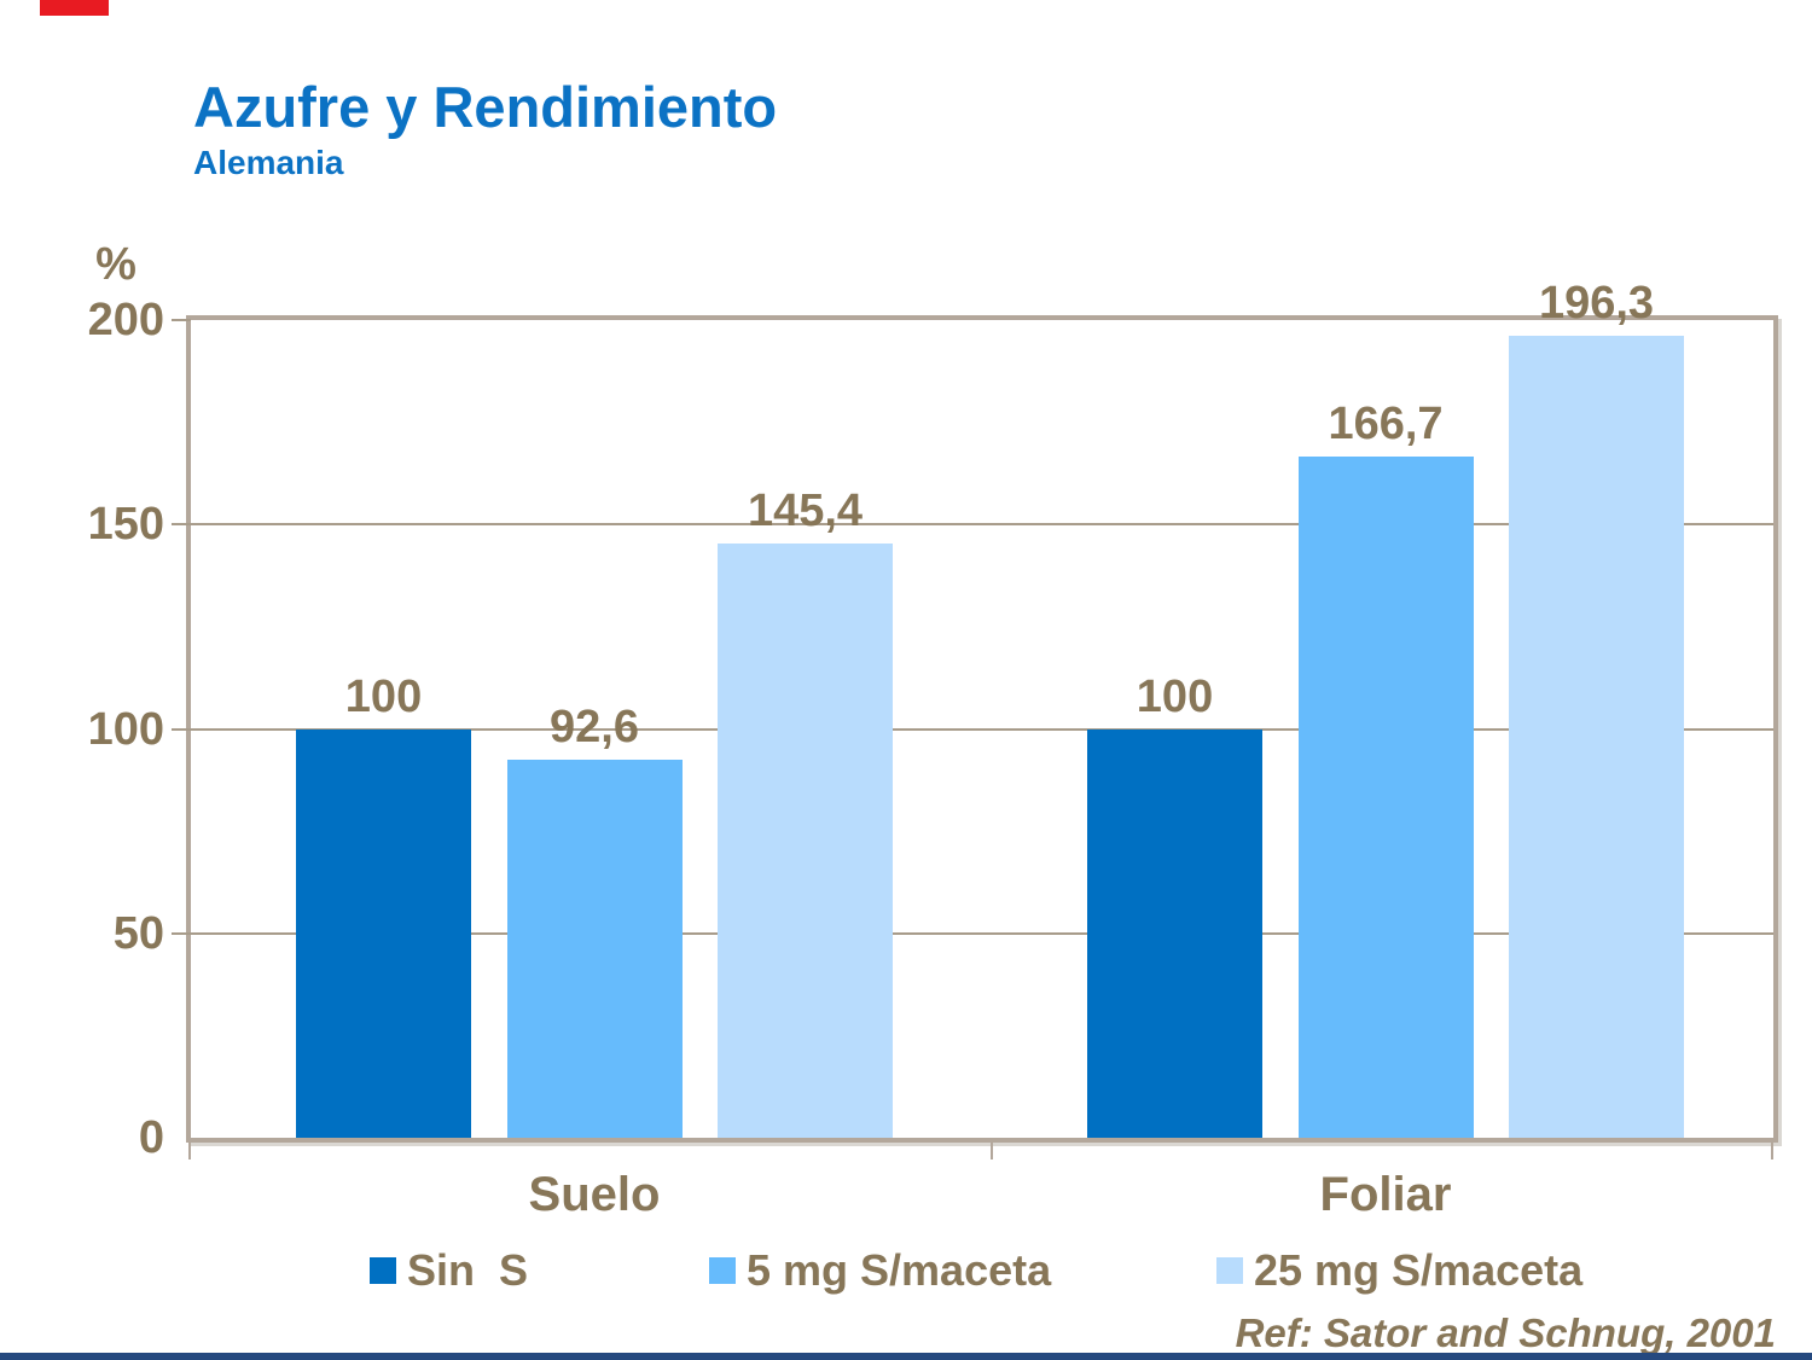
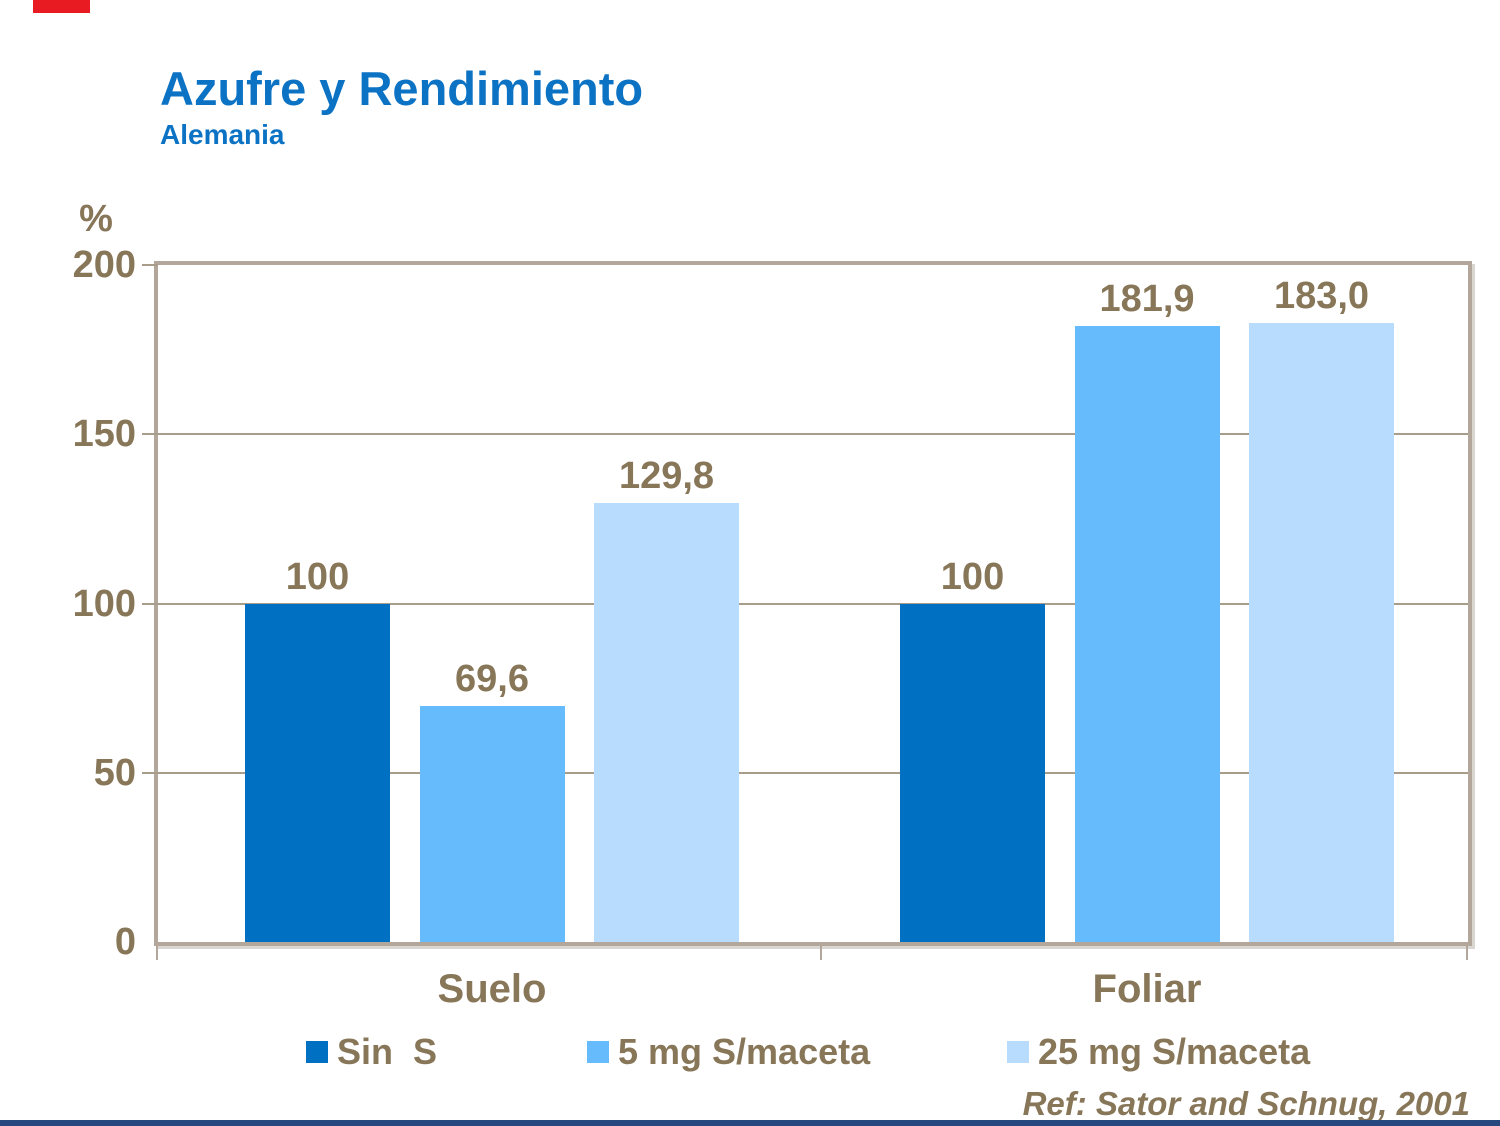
5 mg S/maceta/Suelo: 92,6 -> 69,6
25 mg S/maceta/Suelo: 145,4 -> 129,8
5 mg S/maceta/Foliar: 166,7 -> 181,9
25 mg S/maceta/Foliar: 196,3 -> 183,0
